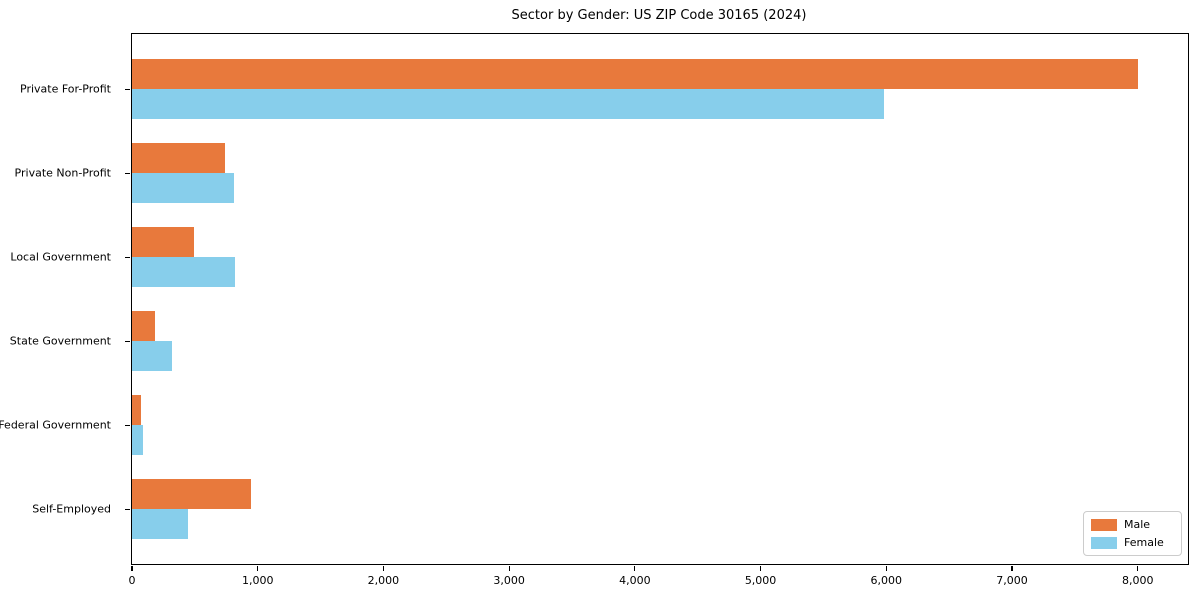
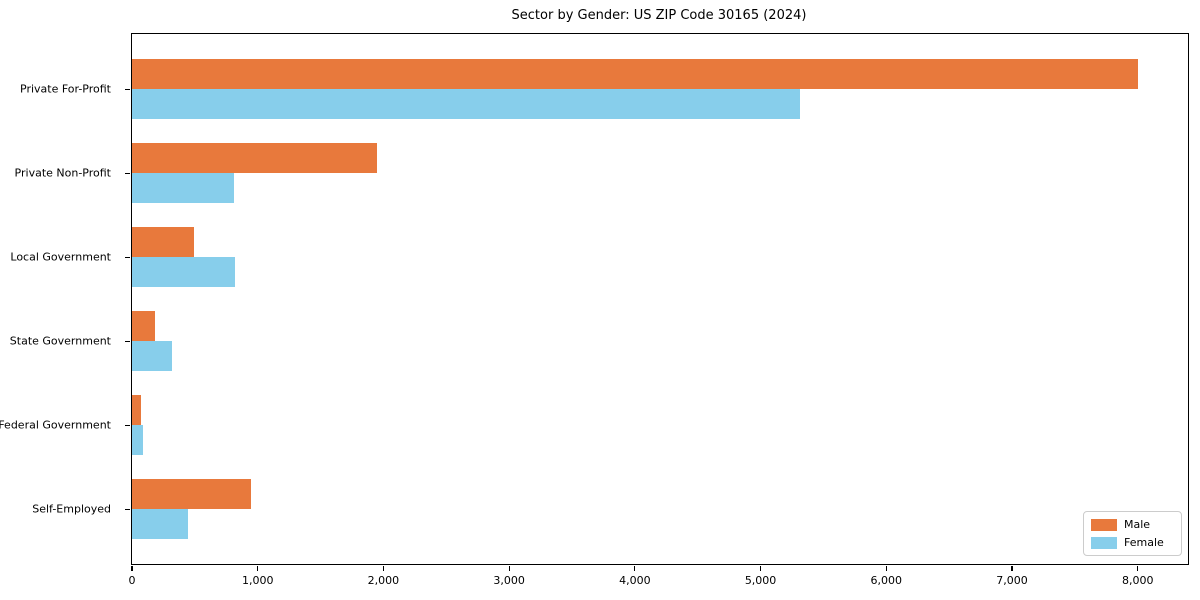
Female/Private For-Profit: 5980 -> 5310
Male/Private Non-Profit: 740 -> 1950
